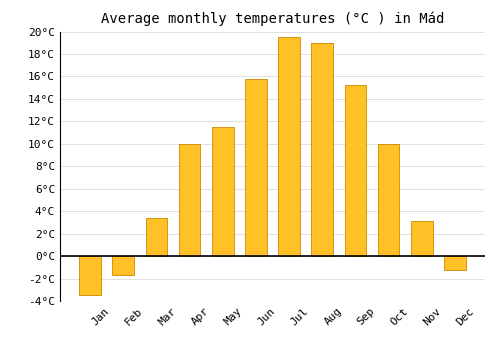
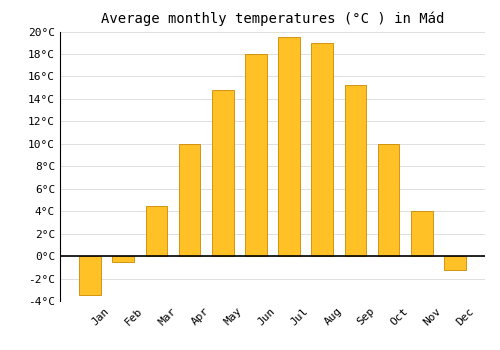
Feb: -1.7°C -> -0.5°C
Mar: 3.4°C -> 4.5°C
May: 11.5°C -> 14.8°C
Jun: 15.8°C -> 18.0°C
Nov: 3.1°C -> 4.0°C
